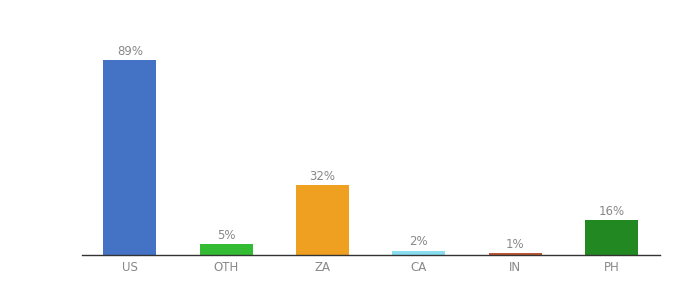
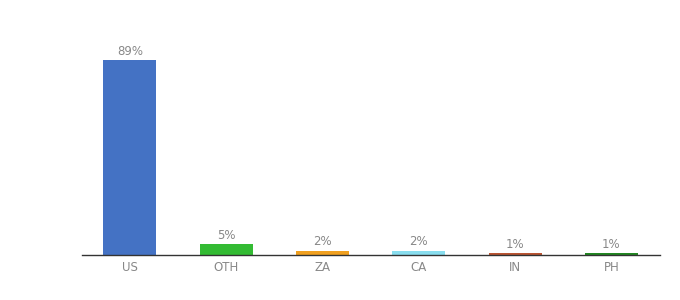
ZA: 32% -> 2%
PH: 16% -> 1%
